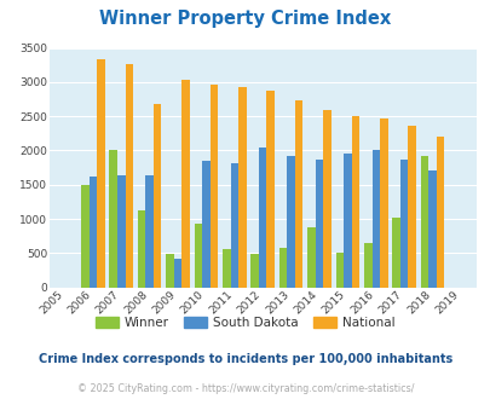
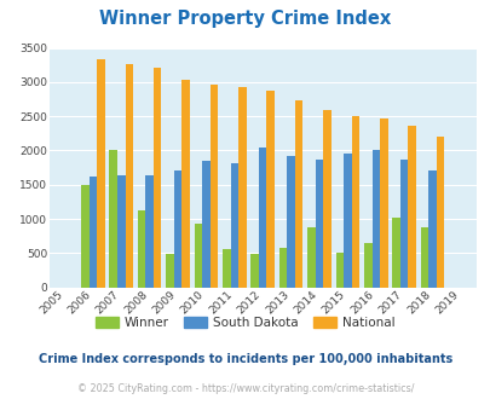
National/2008: 2680 -> 3210
South Dakota/2009: 420 -> 1700
Winner/2018: 1920 -> 870
